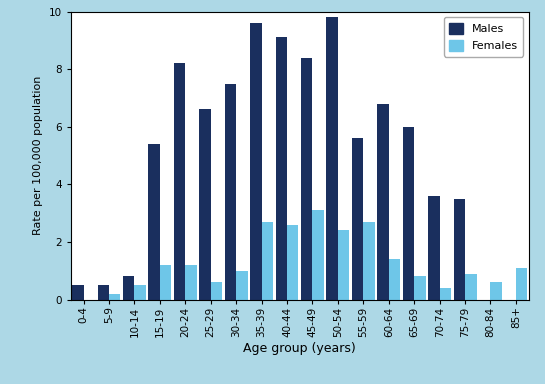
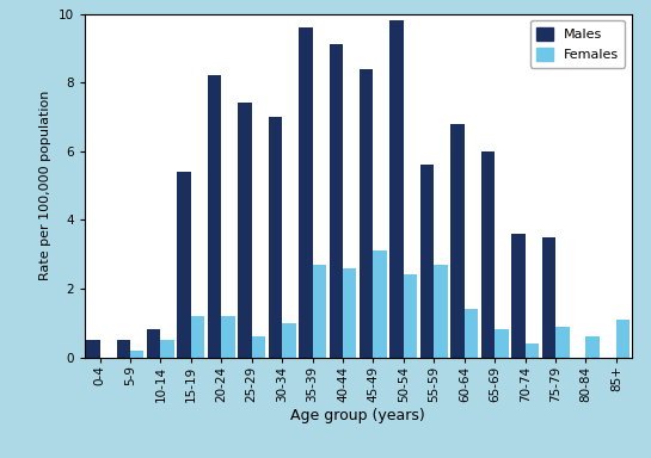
Males/25-29: 6.6 -> 7.4
Males/30-34: 7.5 -> 7.0
